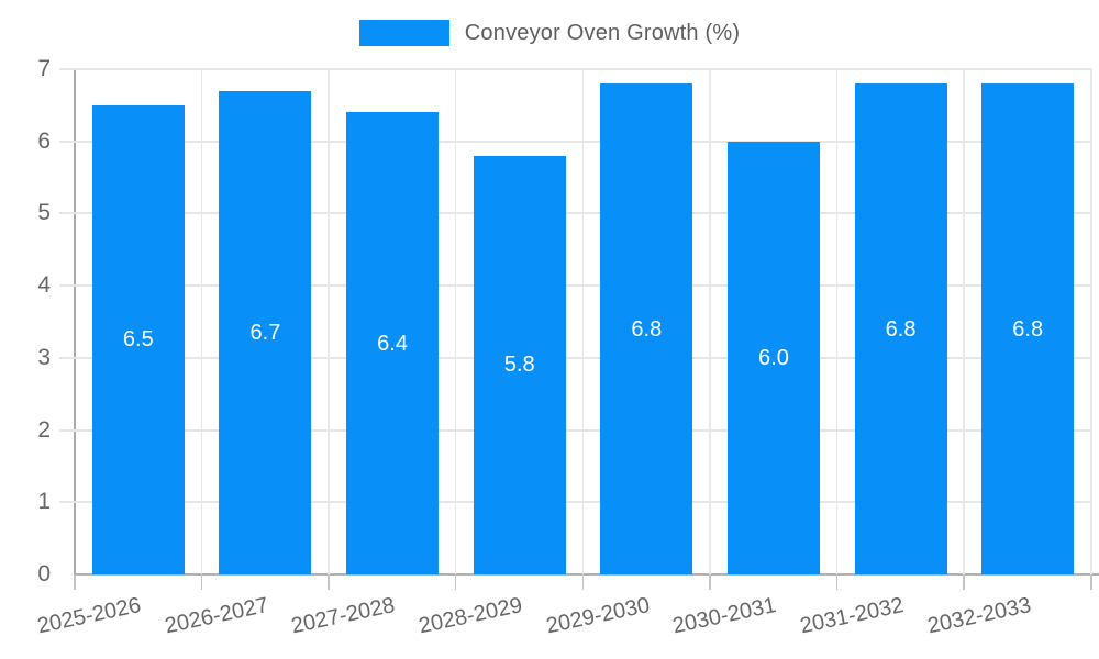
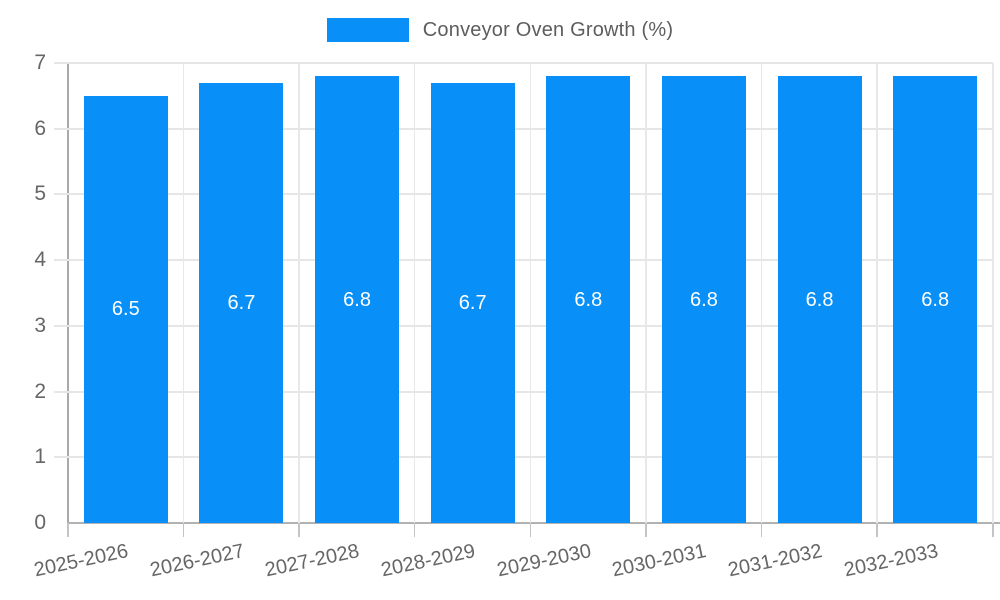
2027-2028: 6.4 -> 6.8
2028-2029: 5.8 -> 6.7
2030-2031: 6.0 -> 6.8
